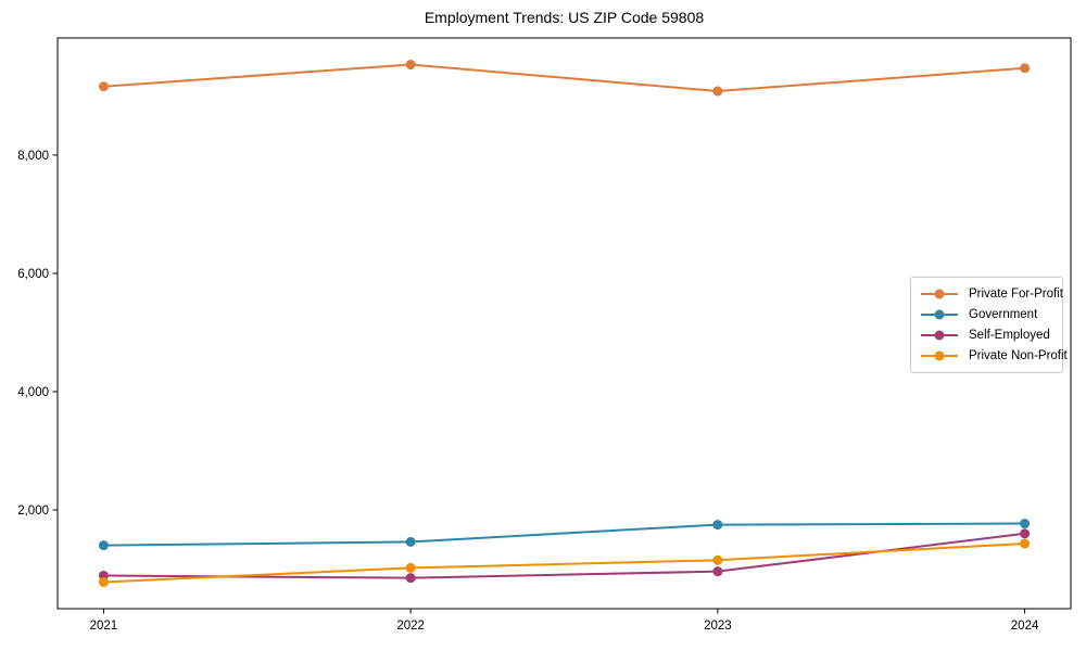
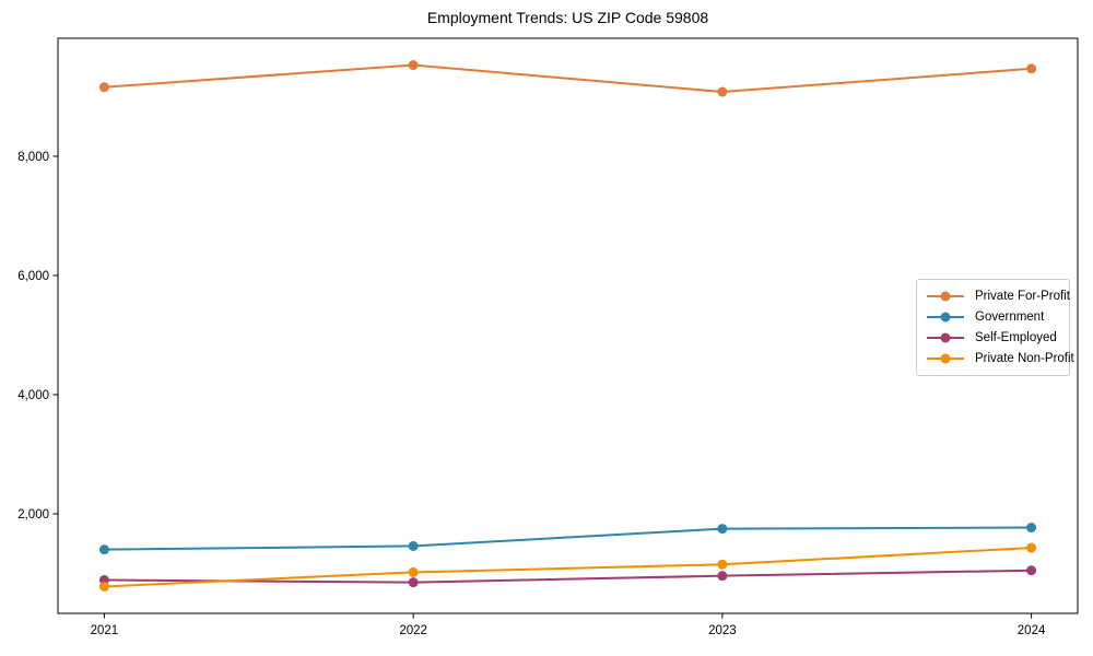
Self-Employed/2024: 1600 -> 1000
